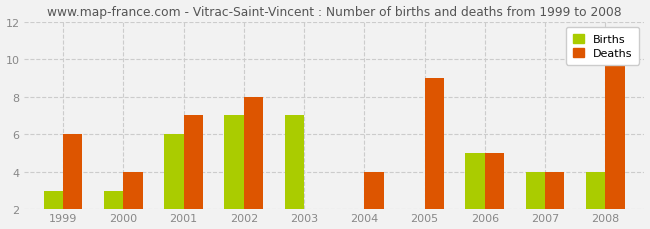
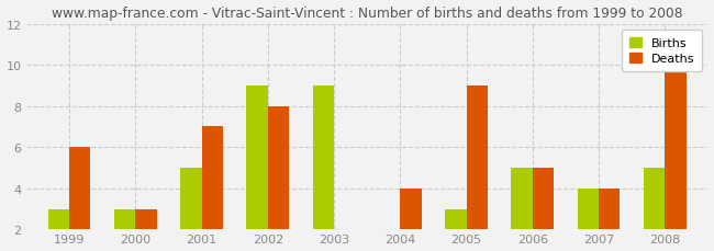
Deaths/2000: 4 -> 3
Births/2001: 6 -> 5
Births/2002: 7 -> 9
Births/2003: 7 -> 9
Births/2005: 2 -> 3
Births/2008: 4 -> 5
